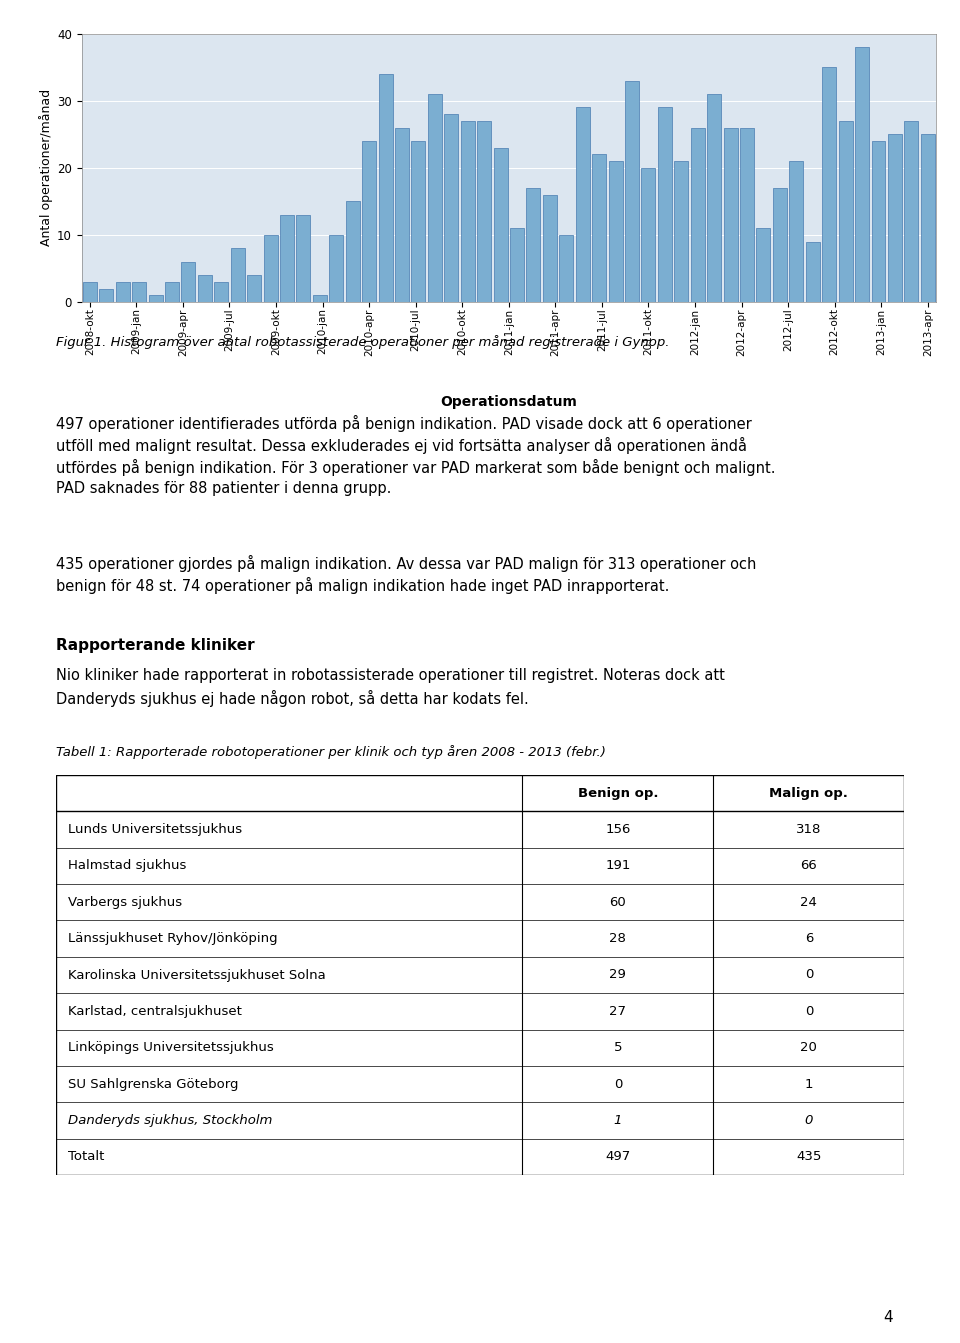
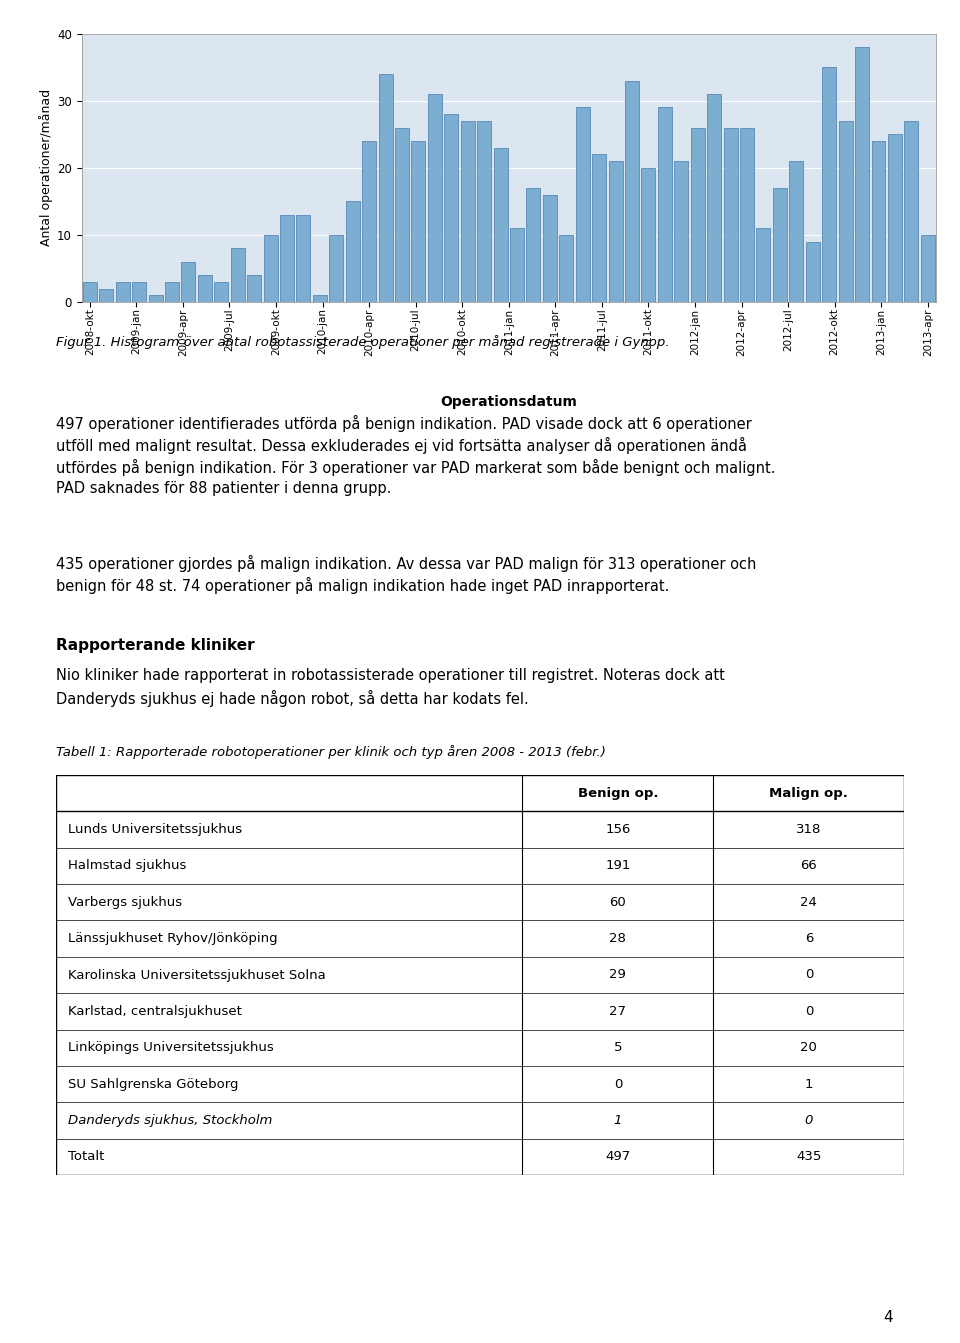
2013-apr: 25 -> 10
